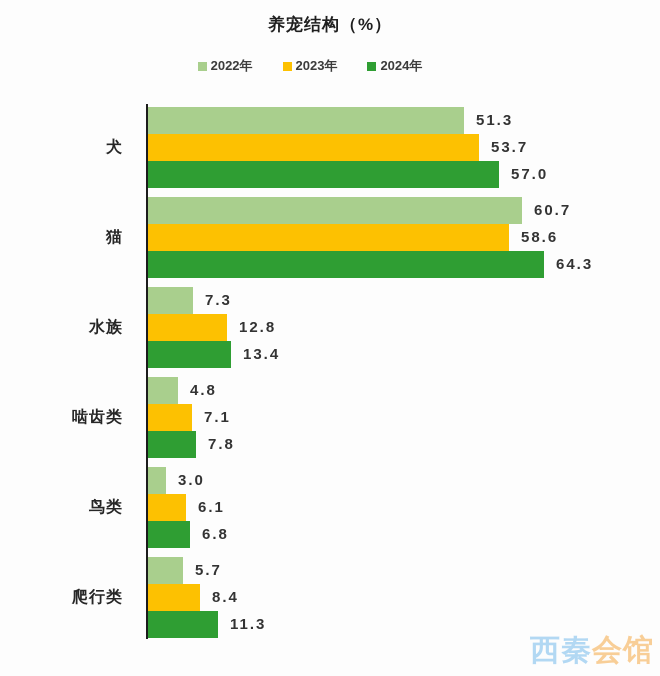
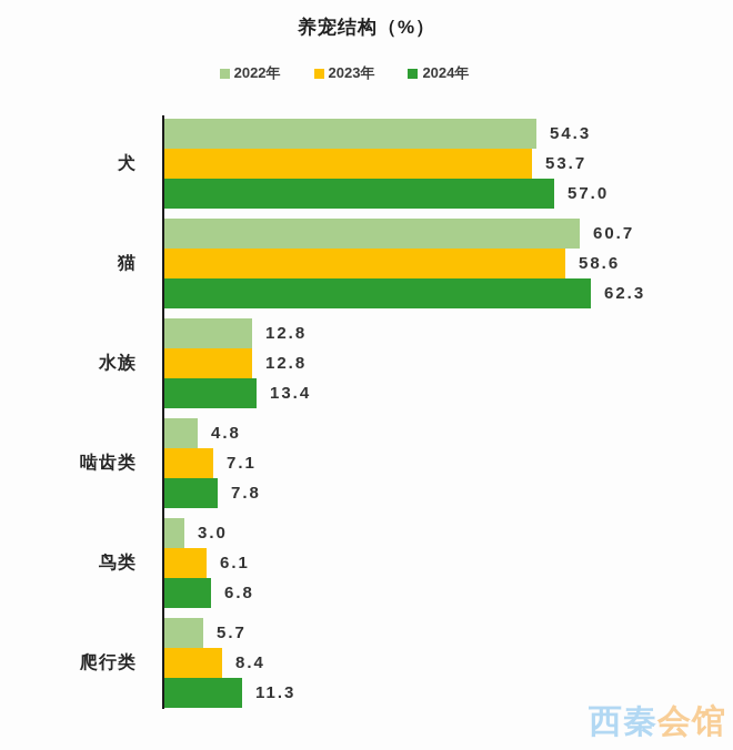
2022年/犬: 51.3 -> 54.3
2024年/猫: 64.3 -> 62.3
2022年/水族: 7.3 -> 12.8
